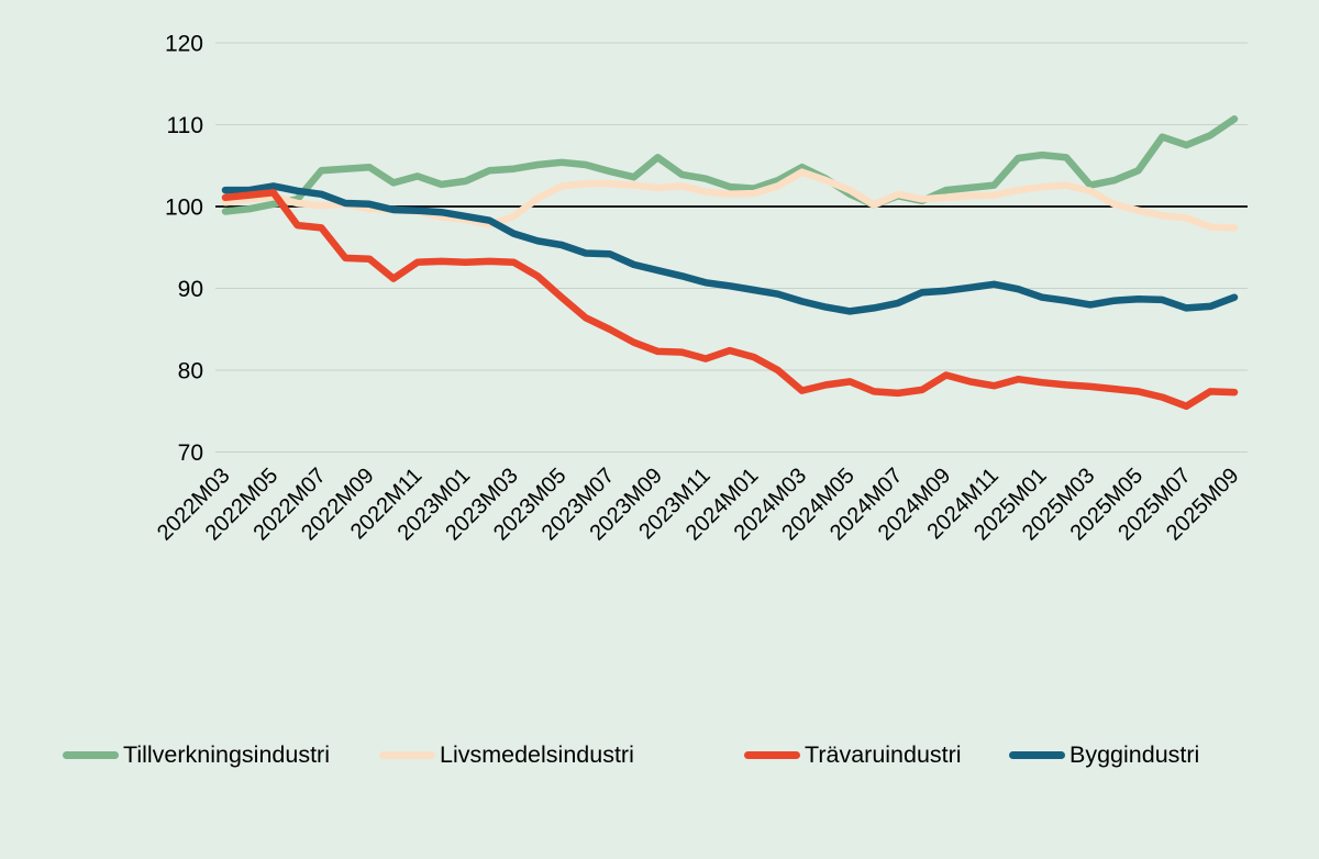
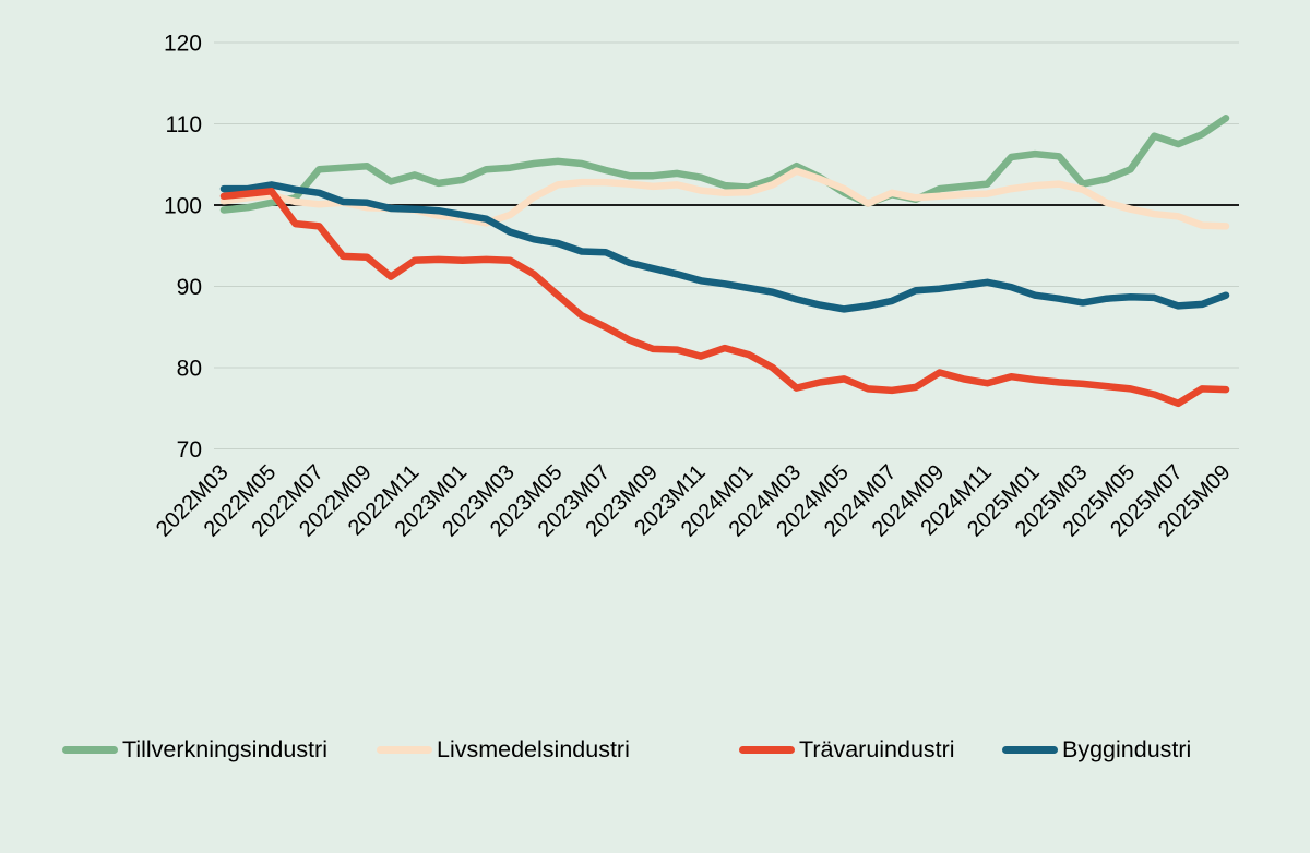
Tillverkningsindustri/2023M09: 106 -> 104
